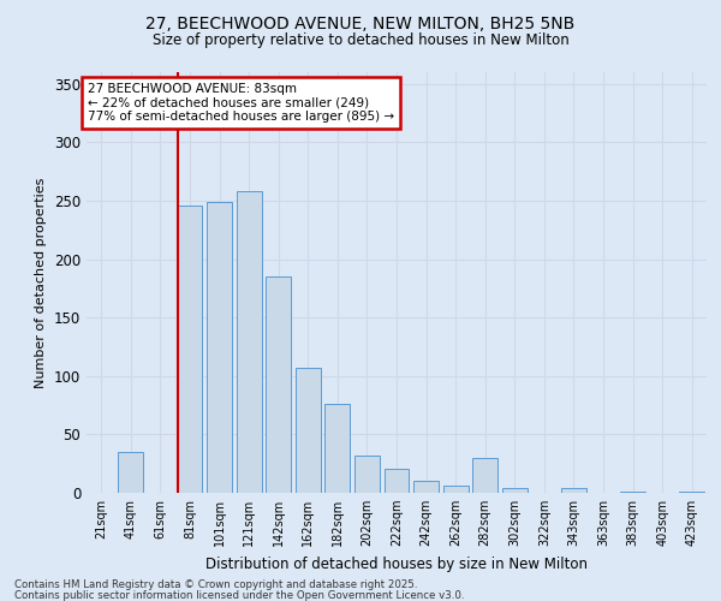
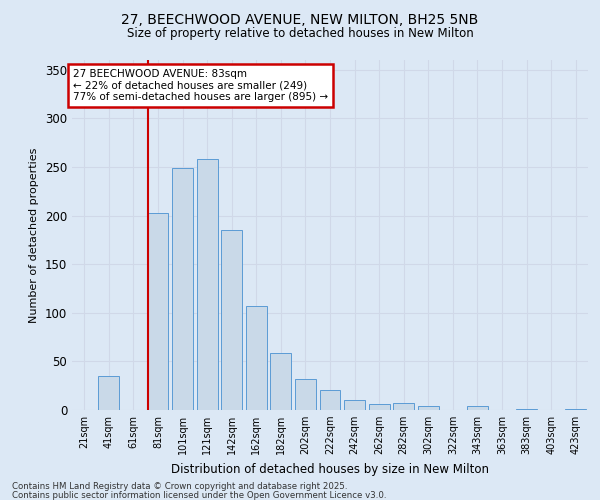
81sqm: 246 -> 203
182sqm: 76 -> 59
282sqm: 30 -> 7
